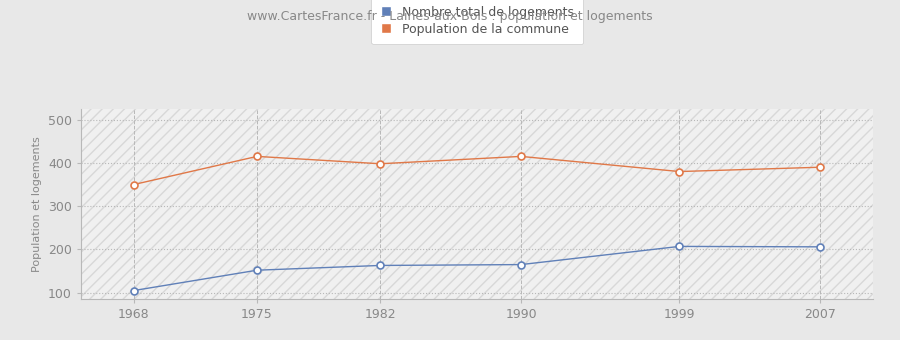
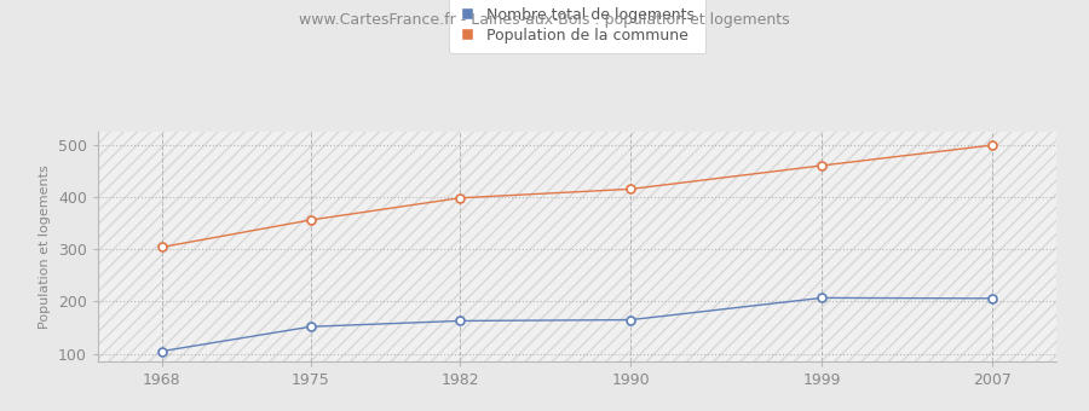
Population de la commune/1968: 350 -> 304
Population de la commune/1975: 415 -> 356
Population de la commune/1999: 380 -> 460
Population de la commune/2007: 390 -> 499
